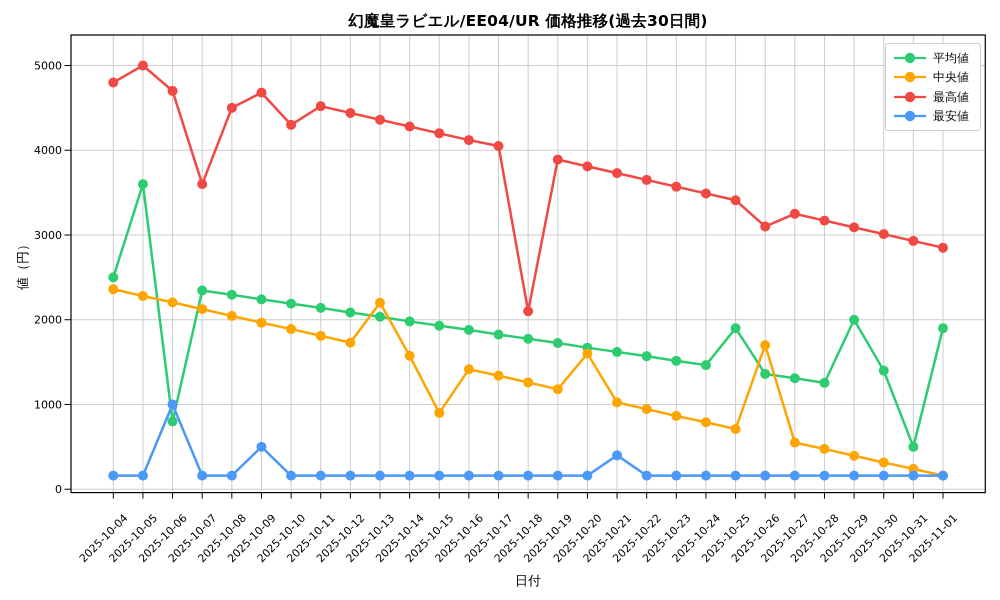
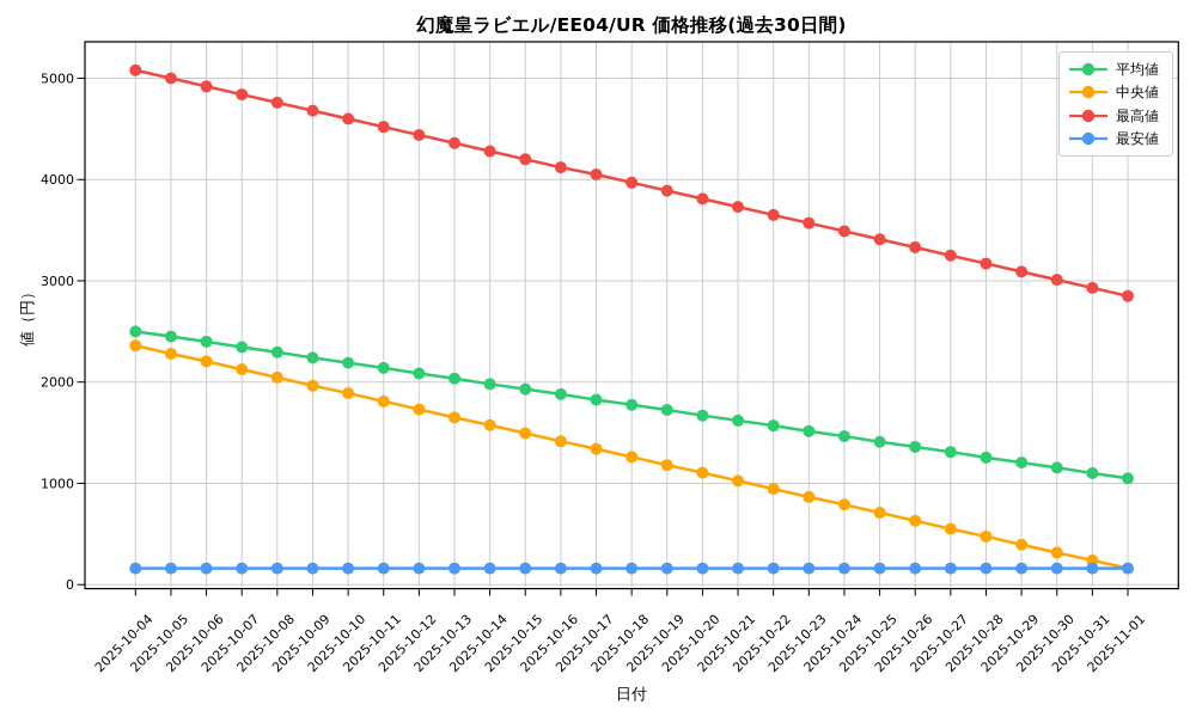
最高値/2025-10-04: 4800 -> 5100
平均値/2025-10-05: 3600 -> 2400
平均値/2025-10-06: 800 -> 2400
最高値/2025-10-06: 4700 -> 4900
最安値/2025-10-06: 1000 -> 200
最高値/2025-10-07: 3600 -> 4800
最高値/2025-10-08: 4500 -> 4800
最安値/2025-10-09: 500 -> 200
最高値/2025-10-10: 4300 -> 4600
中央値/2025-10-13: 2200 -> 1600
中央値/2025-10-15: 900 -> 1500
最高値/2025-10-18: 2100 -> 4000
中央値/2025-10-20: 1600 -> 1100
最安値/2025-10-21: 400 -> 200
平均値/2025-10-25: 1900 -> 1400
中央値/2025-10-26: 1700 -> 600
最高値/2025-10-26: 3100 -> 3300
平均値/2025-10-29: 2000 -> 1200
平均値/2025-10-30: 1400 -> 1200
平均値/2025-10-31: 500 -> 1100
平均値/2025-11-01: 1900 -> 1000
